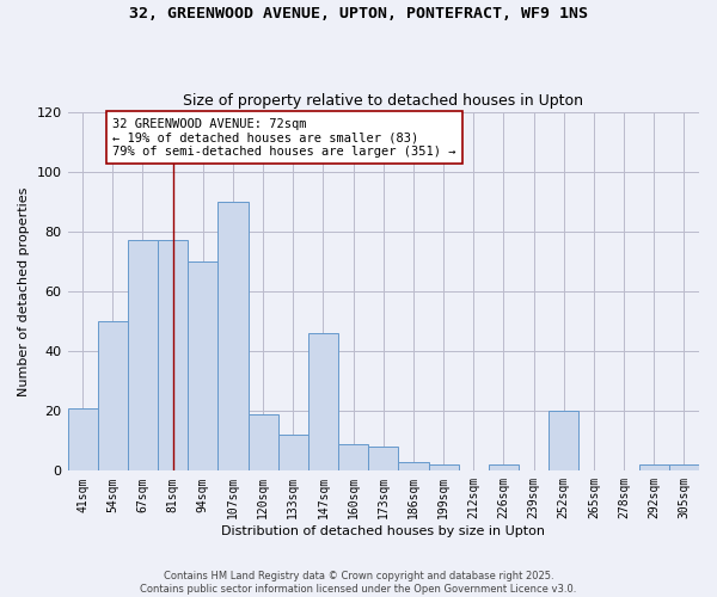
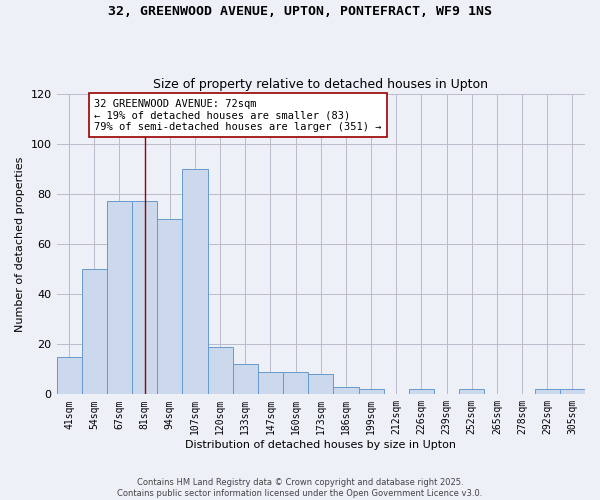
41sqm: 21 -> 15
147sqm: 46 -> 9
252sqm: 20 -> 2
